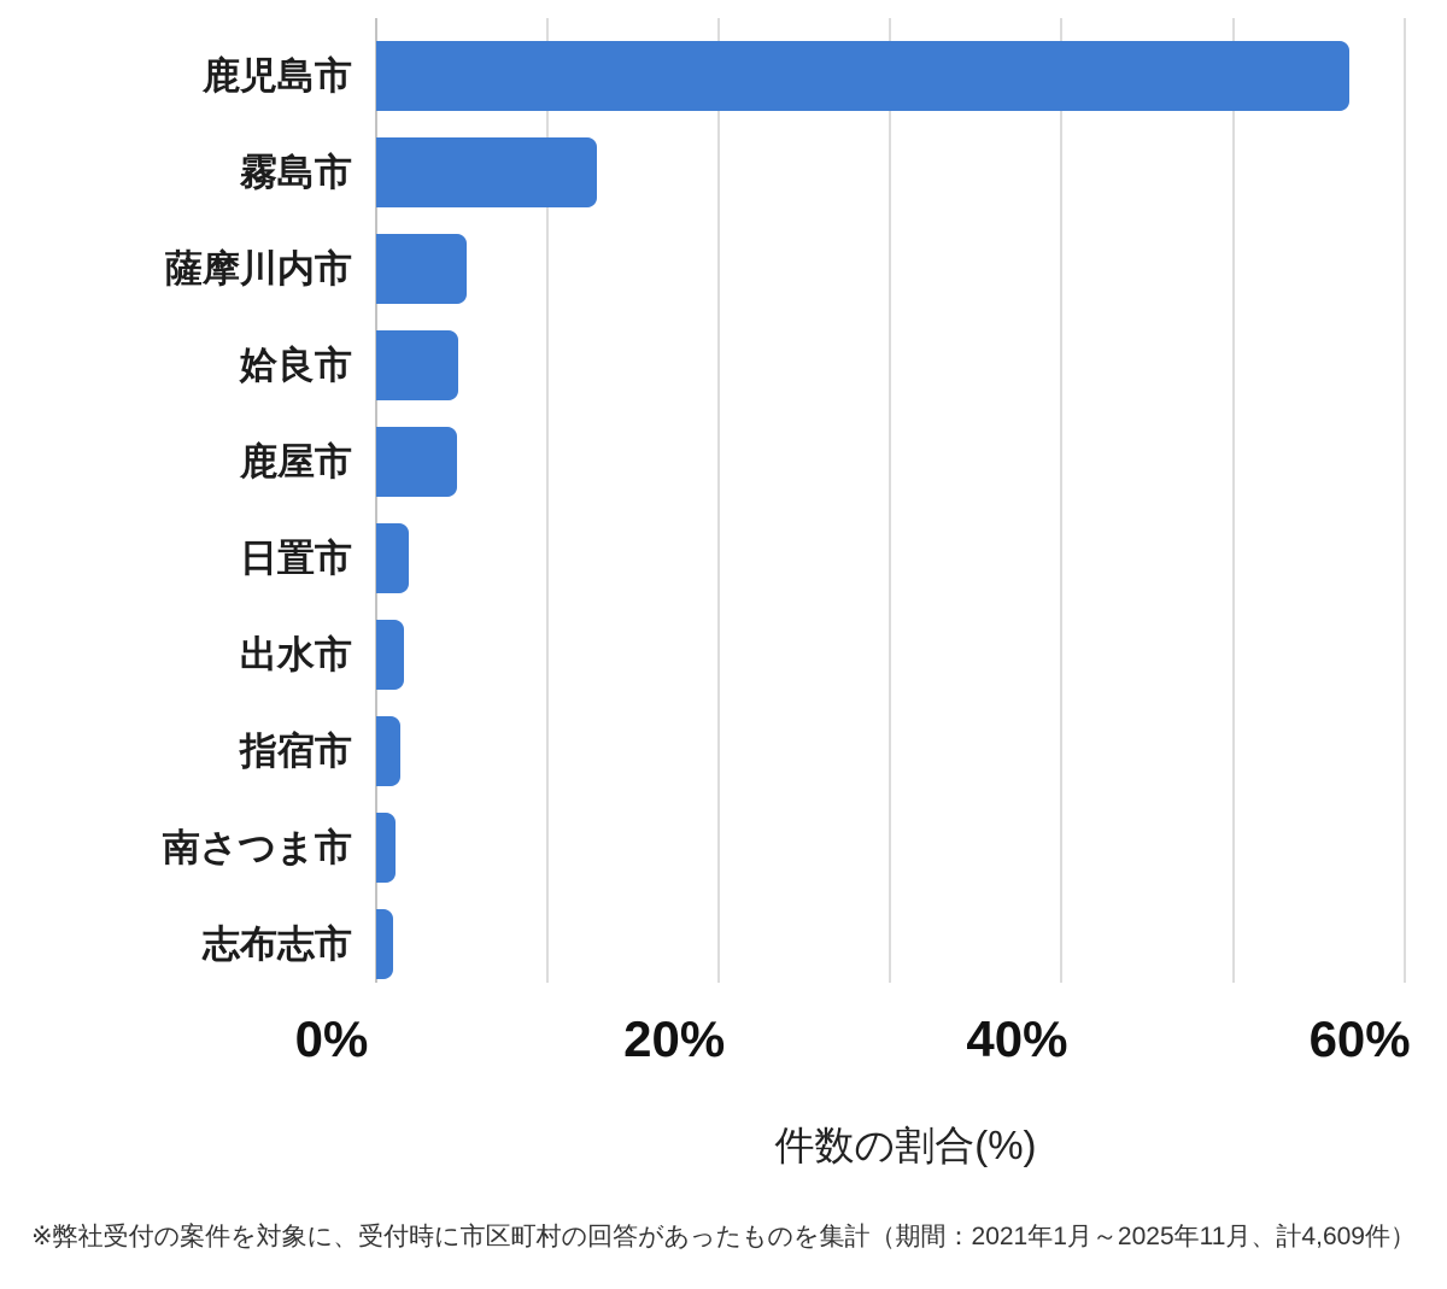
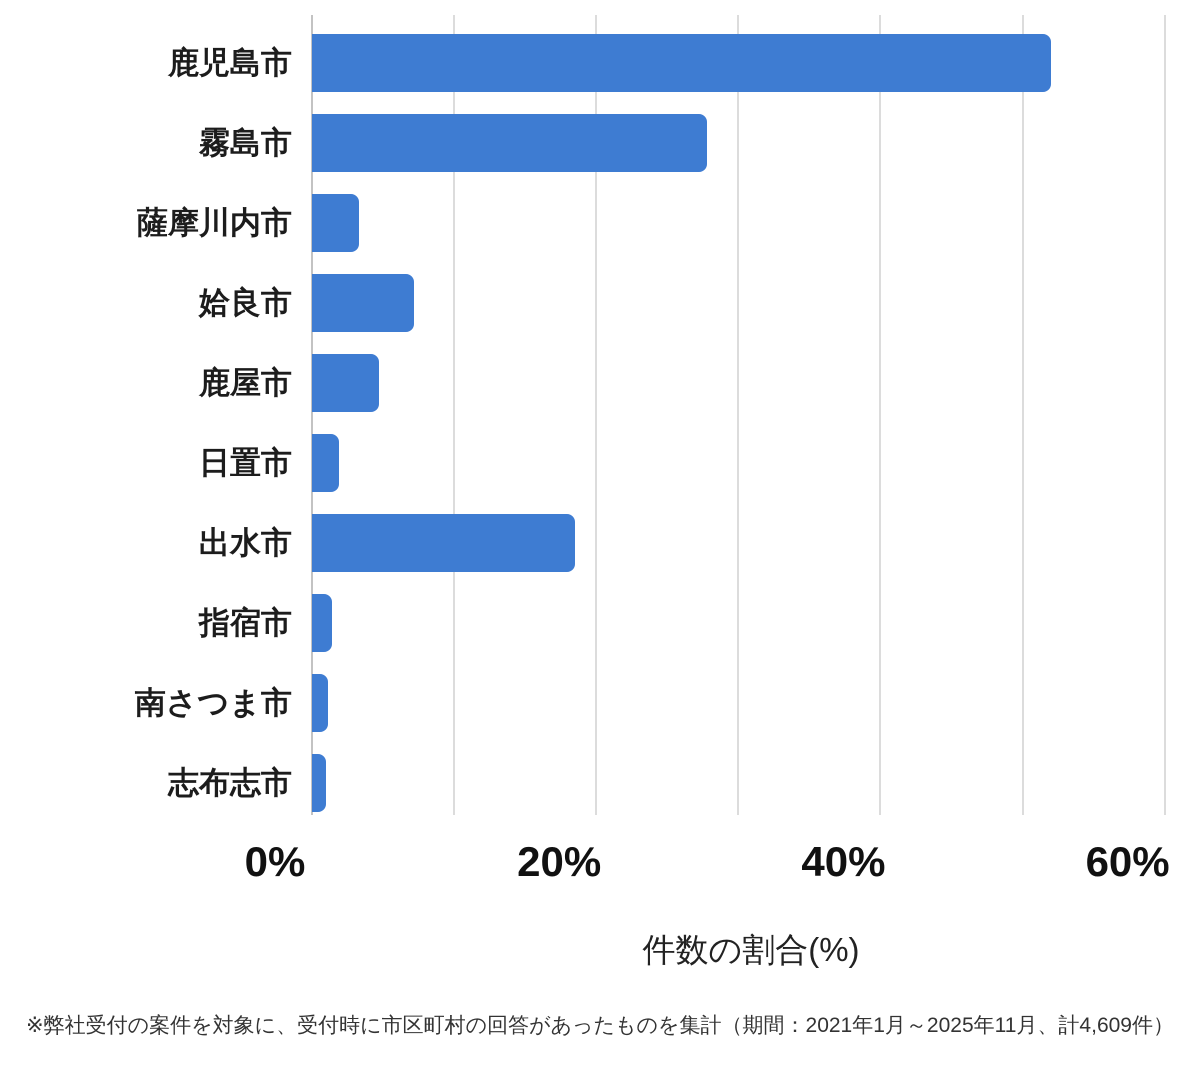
鹿児島市: 56.8% -> 52.0%
霧島市: 12.9% -> 27.8%
薩摩川内市: 5.3% -> 3.3%
姶良市: 4.8% -> 7.2%
出水市: 1.6% -> 18.5%
